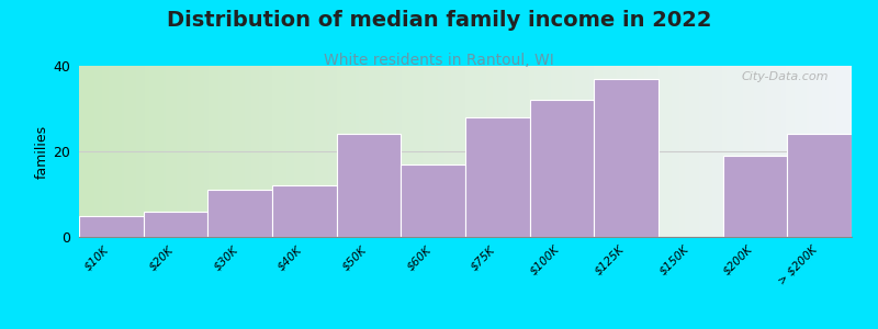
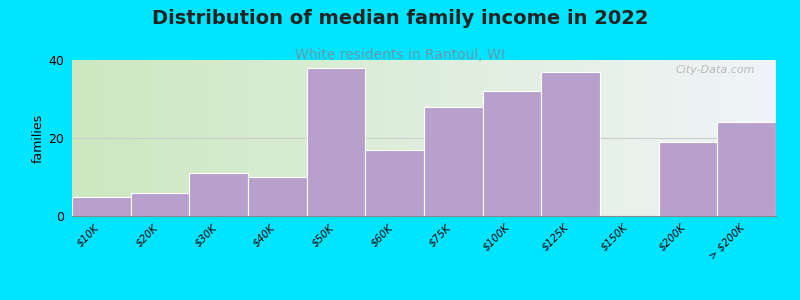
$40K: 12 -> 10
$50K: 24 -> 38
